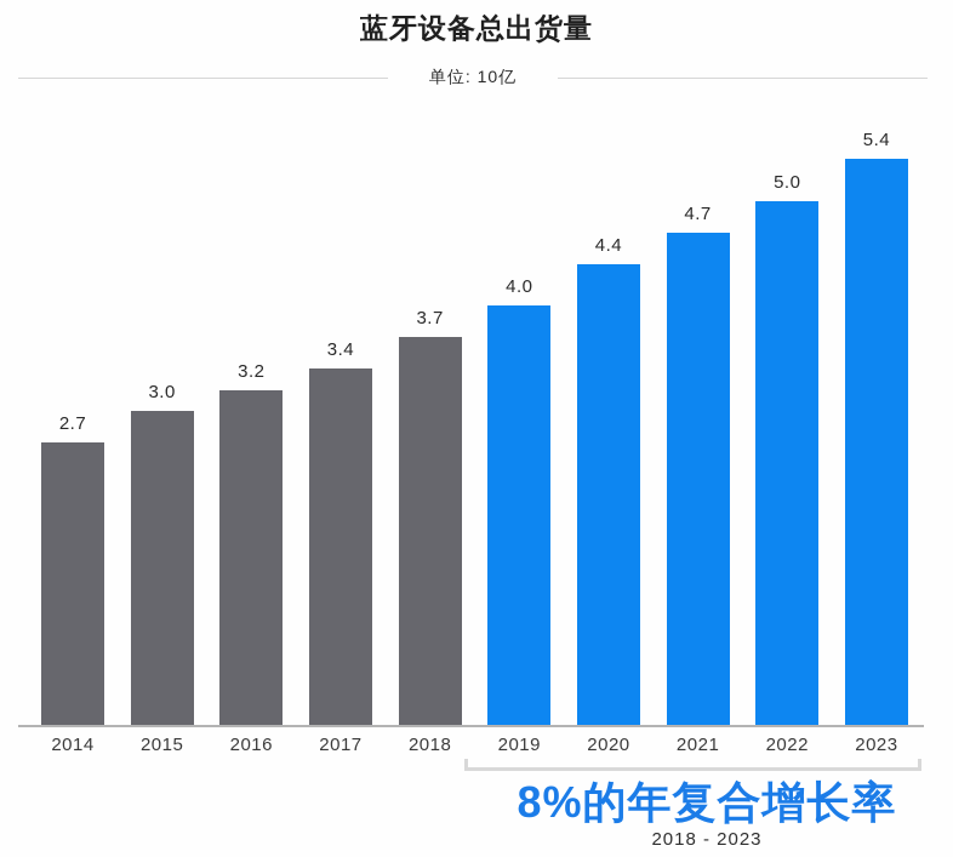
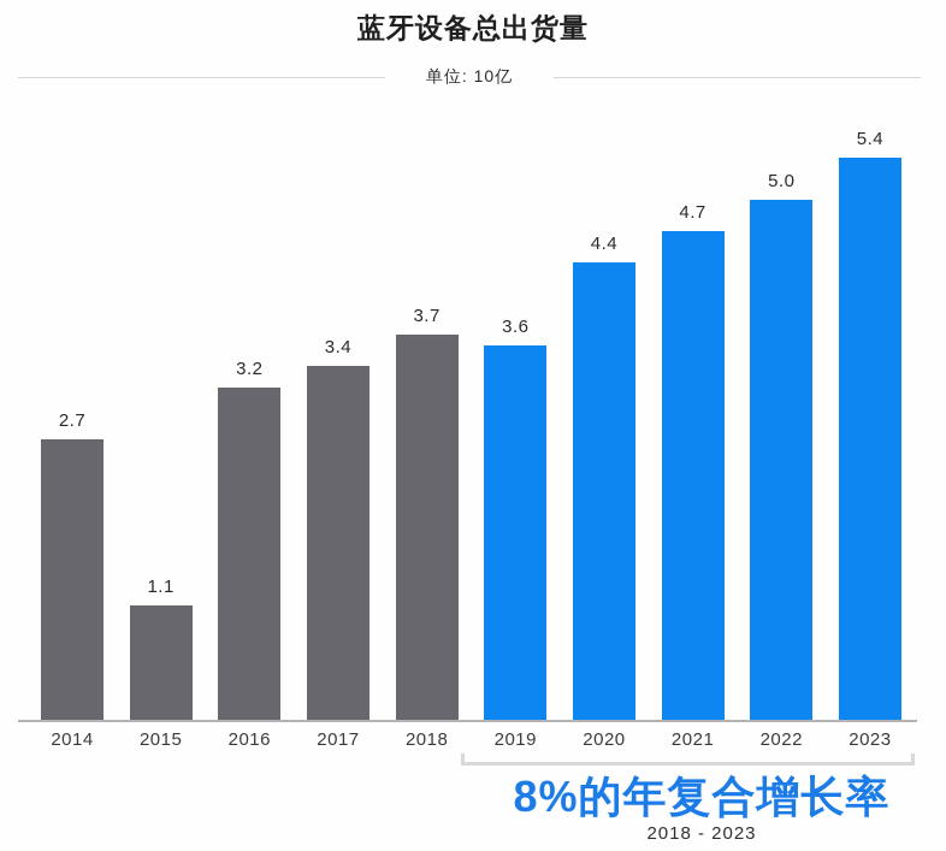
2015: 3.0 -> 1.1
2019: 4.0 -> 3.6
